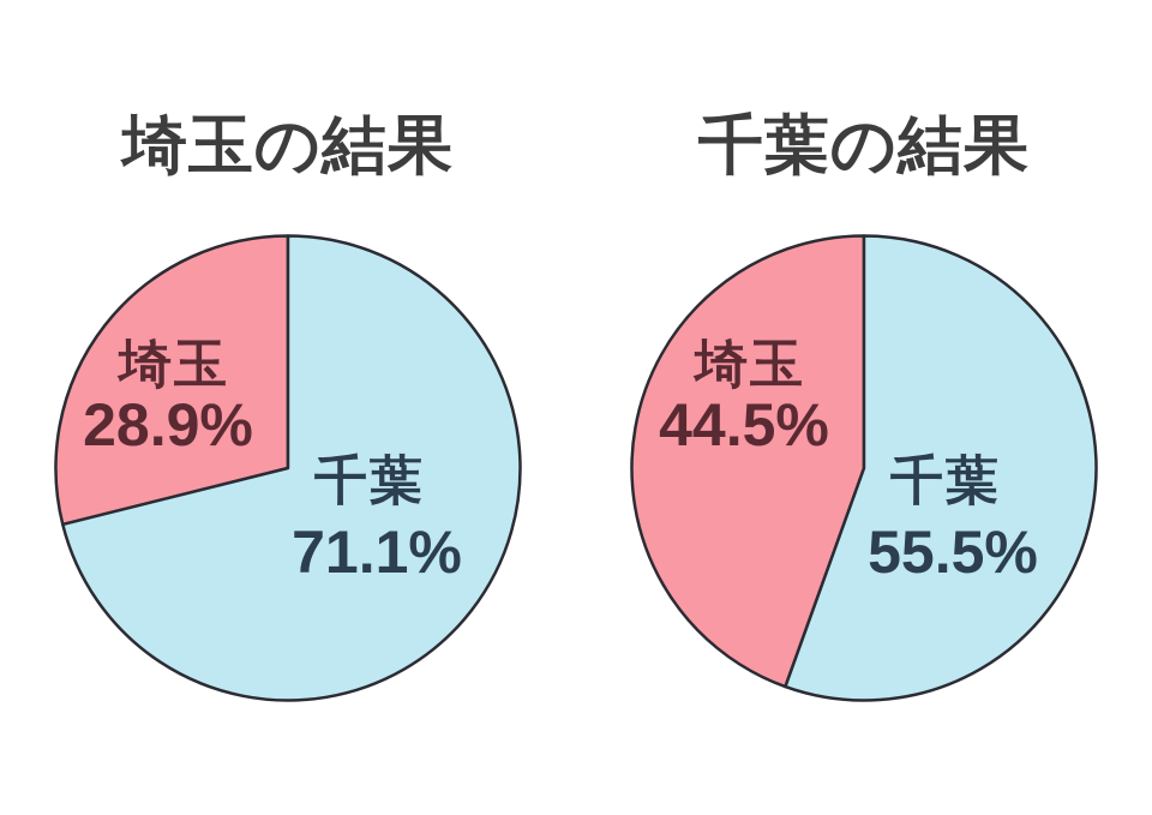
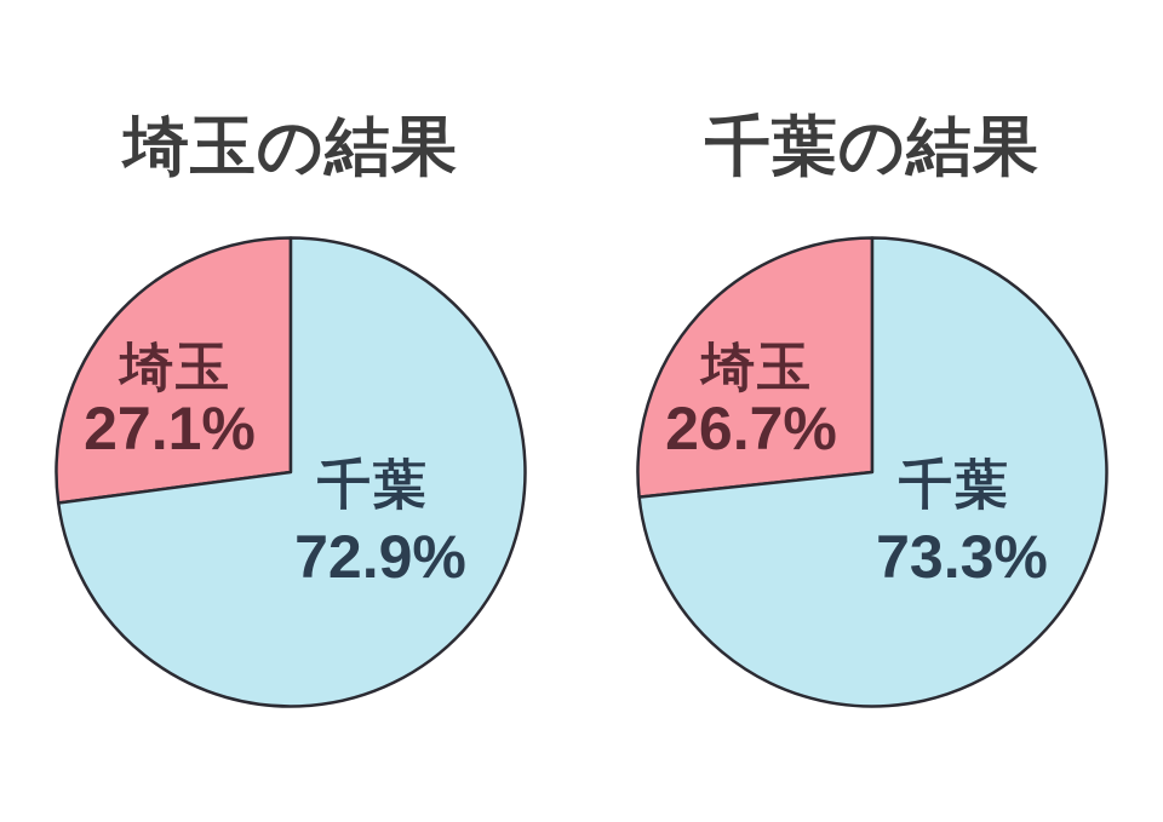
埼玉の結果/埼玉: 28.9% -> 27.1%
埼玉の結果/千葉: 71.1% -> 72.9%
千葉の結果/埼玉: 44.5% -> 26.7%
千葉の結果/千葉: 55.5% -> 73.3%
